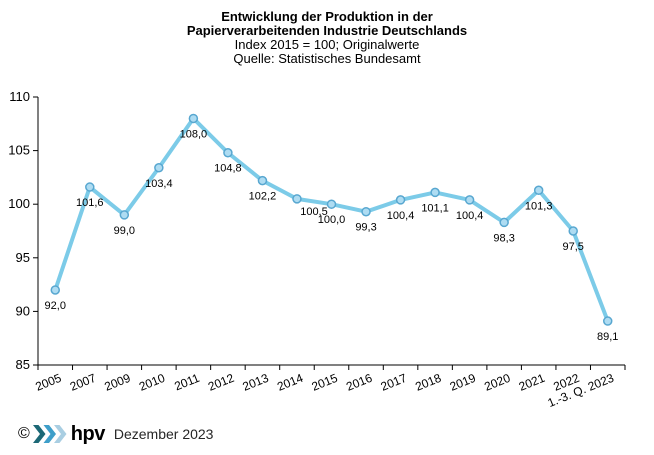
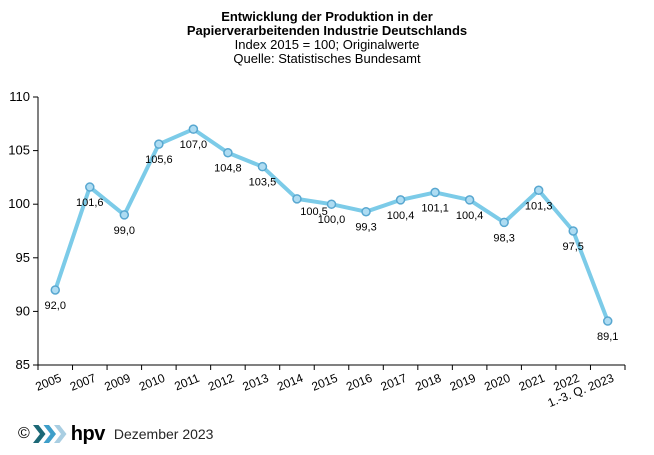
2010: 103,4 -> 105,6
2011: 108,0 -> 107,0
2013: 102,2 -> 103,5
